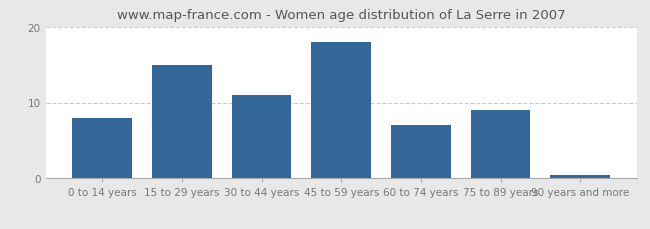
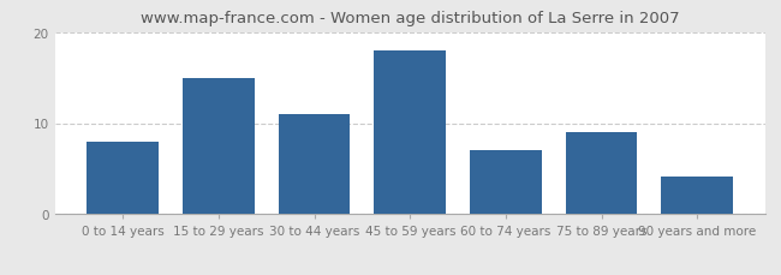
90 years and more: 0.5 -> 4.2
